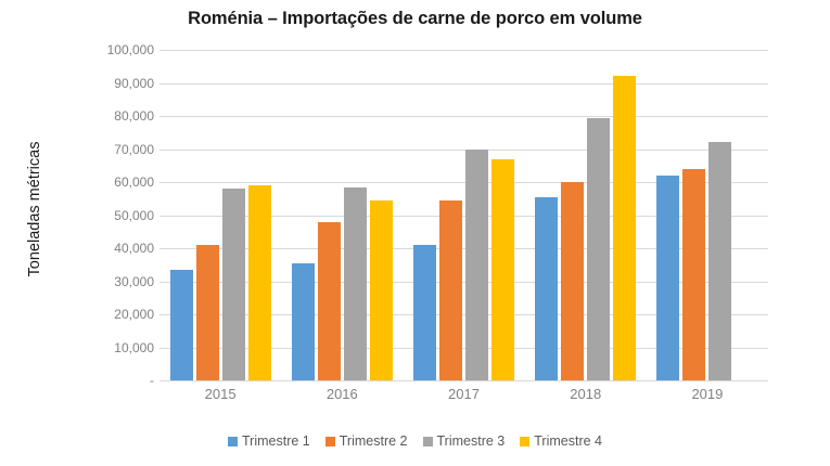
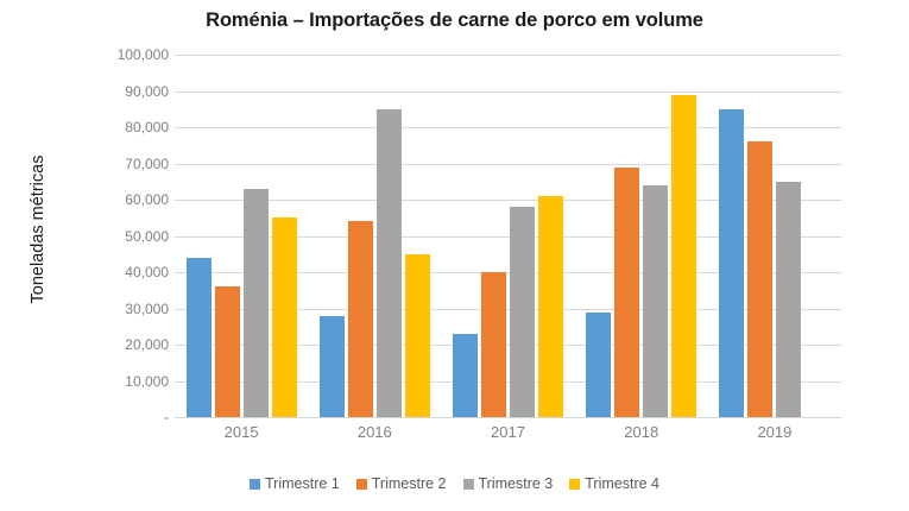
Trimestre 1/2015: 34000 -> 44000
Trimestre 2/2015: 41000 -> 36000
Trimestre 3/2015: 58000 -> 63000
Trimestre 4/2015: 59000 -> 55000
Trimestre 1/2016: 36000 -> 28000
Trimestre 2/2016: 48000 -> 54000
Trimestre 3/2016: 58000 -> 85000
Trimestre 4/2016: 54000 -> 45000
Trimestre 1/2017: 41000 -> 23000
Trimestre 2/2017: 54000 -> 40000
Trimestre 3/2017: 70000 -> 58000
Trimestre 4/2017: 67000 -> 61000
Trimestre 1/2018: 56000 -> 29000
Trimestre 2/2018: 60000 -> 69000
Trimestre 3/2018: 80000 -> 64000
Trimestre 4/2018: 92000 -> 89000
Trimestre 1/2019: 62000 -> 85000
Trimestre 2/2019: 64000 -> 76000
Trimestre 3/2019: 72000 -> 65000
